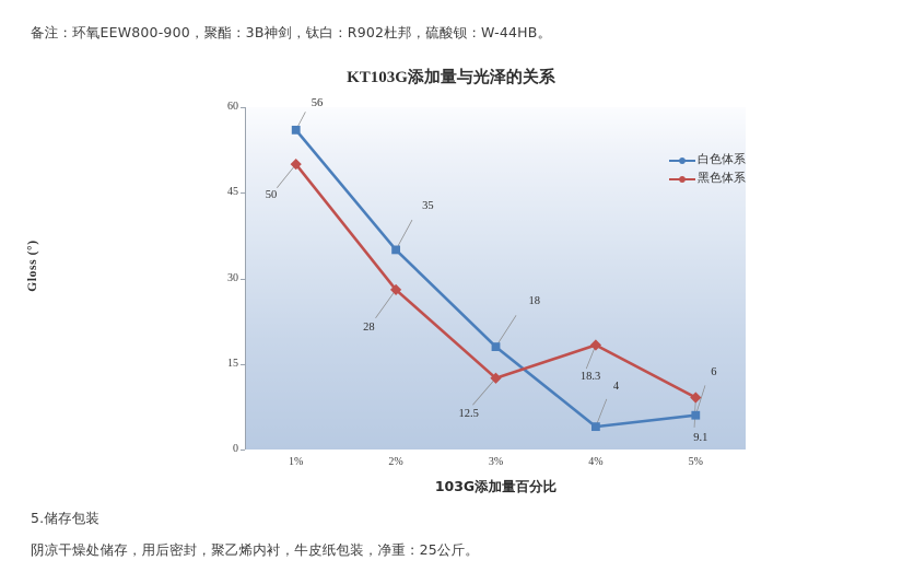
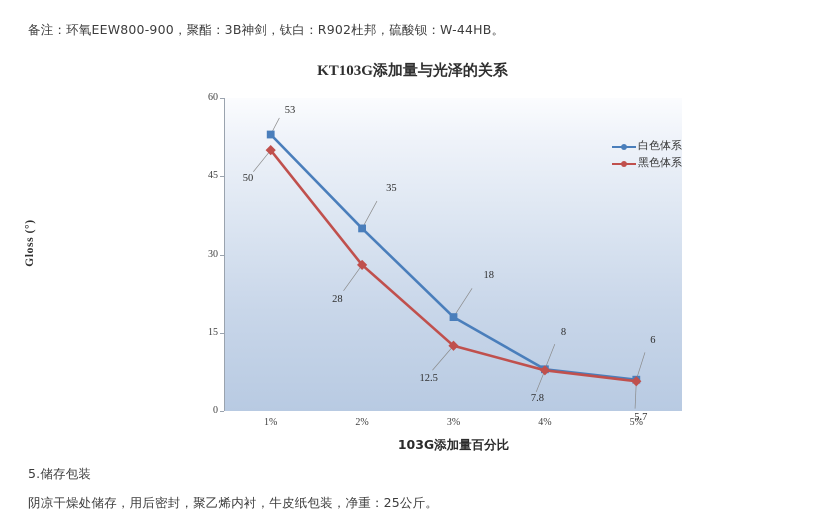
白色体系/1%: 56 -> 53
白色体系/4%: 4 -> 8
黑色体系/4%: 18.3 -> 7.8
黑色体系/5%: 9.1 -> 5.7
